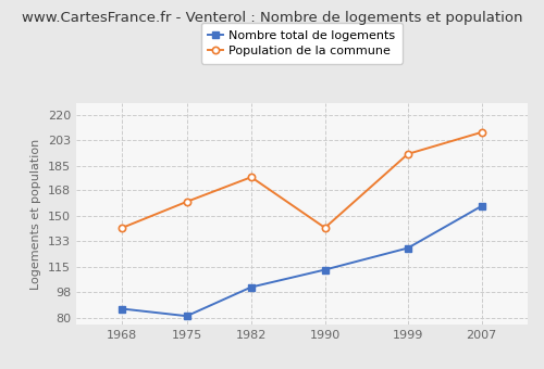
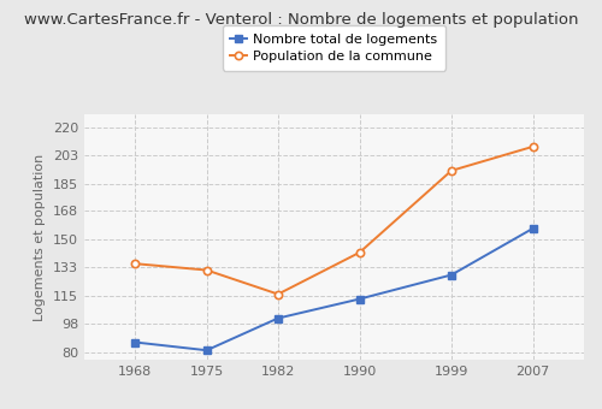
Population de la commune/1968: 142 -> 135
Population de la commune/1975: 160 -> 131
Population de la commune/1982: 177 -> 116
